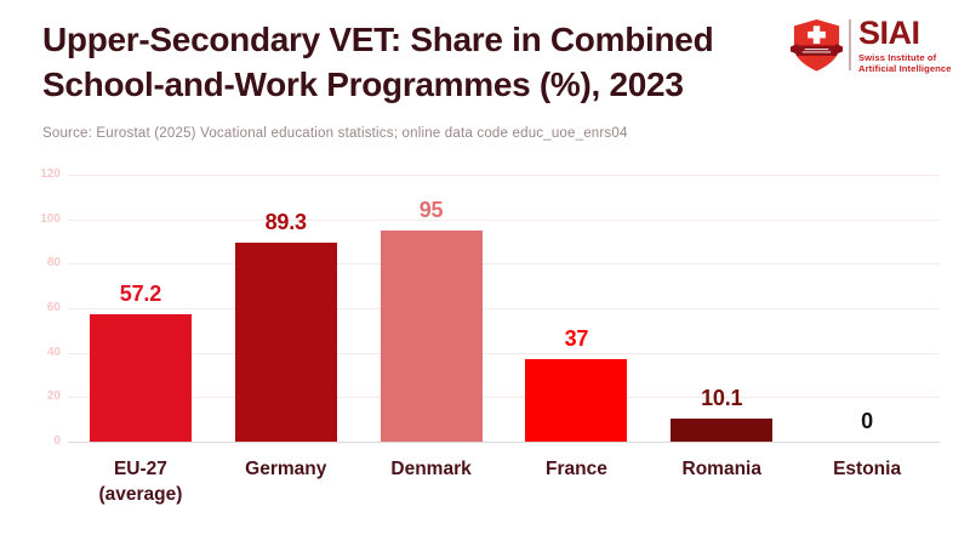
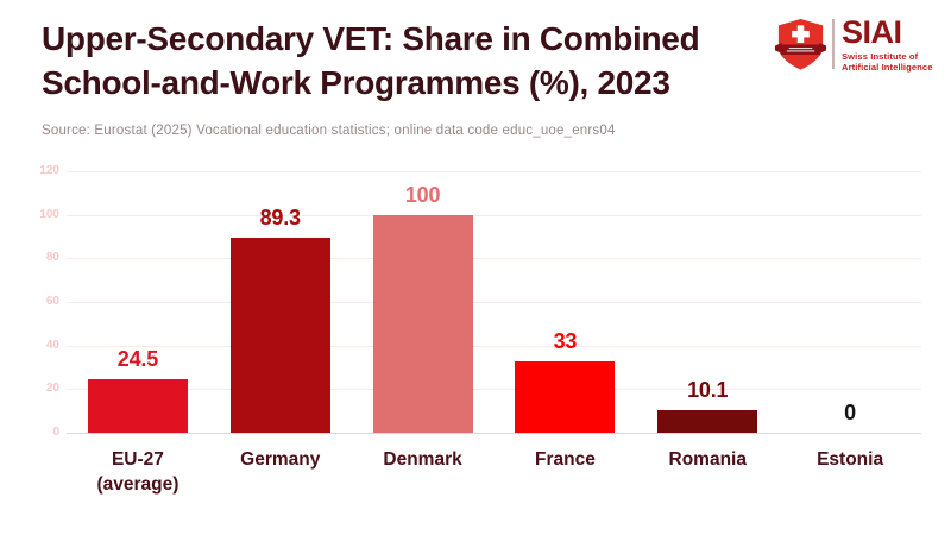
EU-27 (average): 57.2 -> 24.5
Denmark: 95 -> 100
France: 37 -> 33
